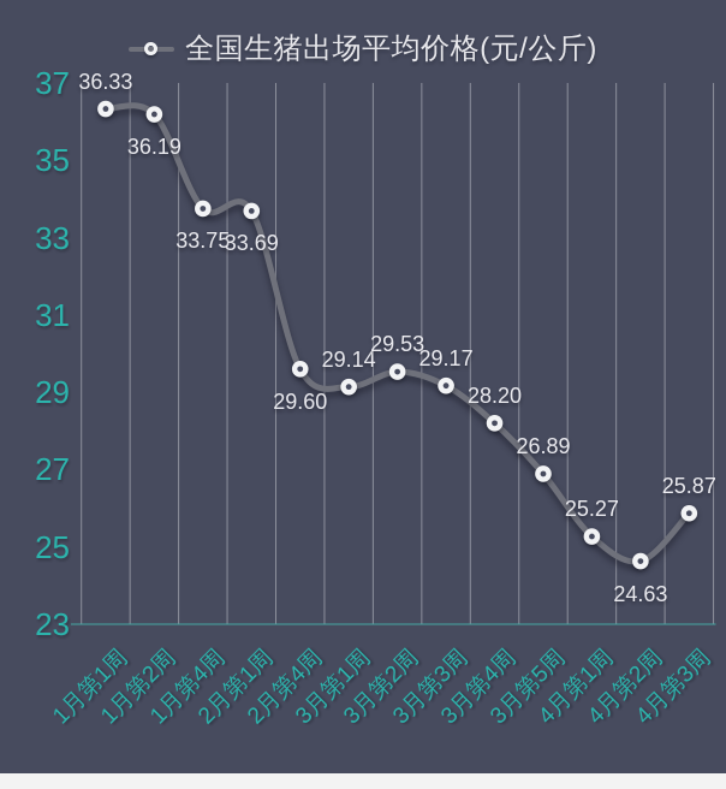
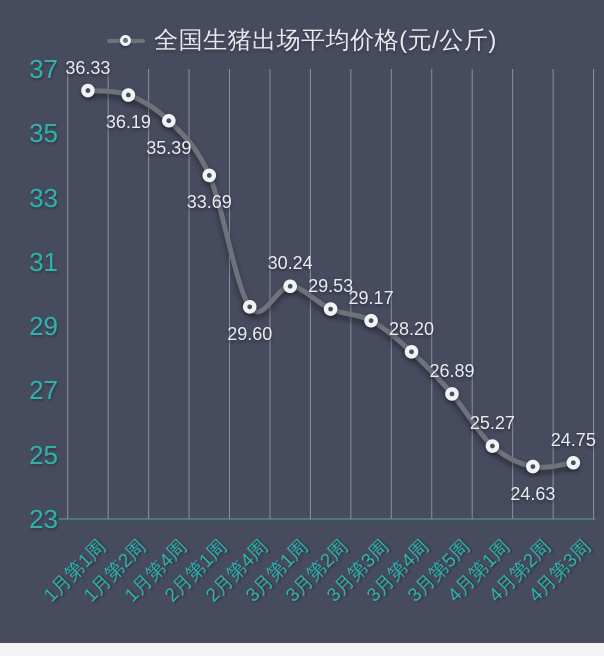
1月第4周: 33.75 -> 35.39
3月第1周: 29.14 -> 30.24
4月第3周: 25.87 -> 24.75
